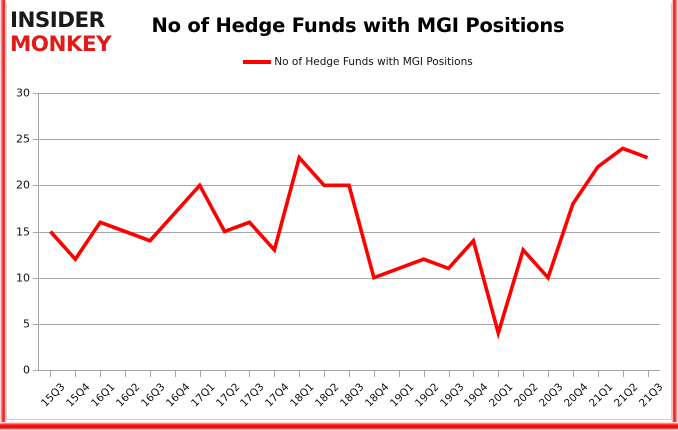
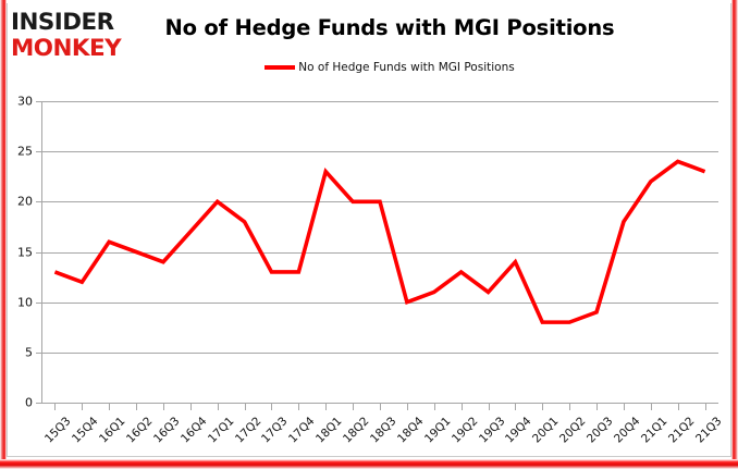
15Q3: 15 -> 13
17Q2: 15 -> 18
17Q3: 16 -> 13
19Q2: 12 -> 13
20Q1: 4 -> 8
20Q2: 13 -> 8
20Q3: 10 -> 9
